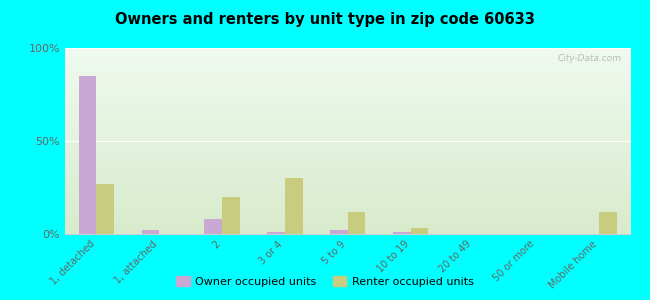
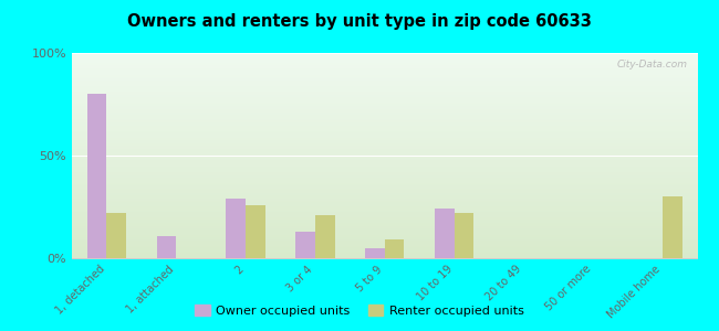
Owner occupied units/1, detached: 85% -> 80%
Renter occupied units/1, detached: 27% -> 22%
Owner occupied units/1, attached: 2% -> 11%
Owner occupied units/2: 8% -> 29%
Renter occupied units/2: 20% -> 26%
Owner occupied units/3 or 4: 1% -> 13%
Renter occupied units/3 or 4: 30% -> 21%
Owner occupied units/5 to 9: 2% -> 5%
Renter occupied units/5 to 9: 12% -> 9%
Owner occupied units/10 to 19: 1% -> 24%
Renter occupied units/10 to 19: 3% -> 22%
Renter occupied units/Mobile home: 12% -> 30%
